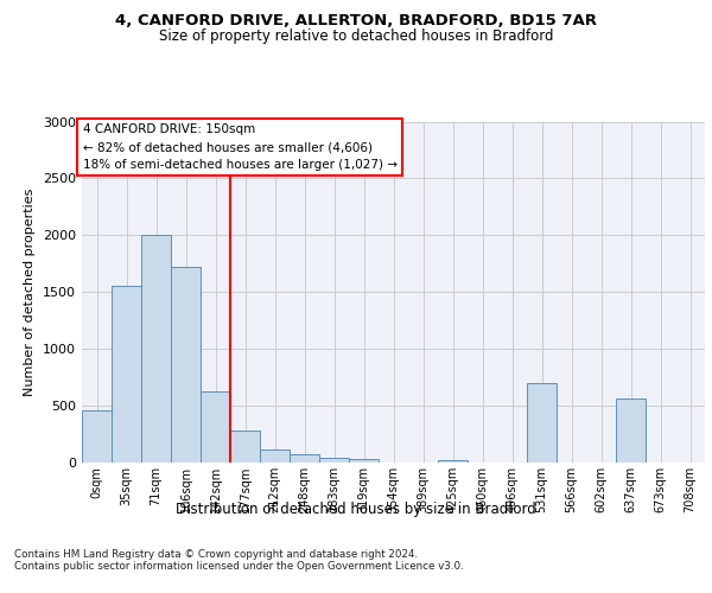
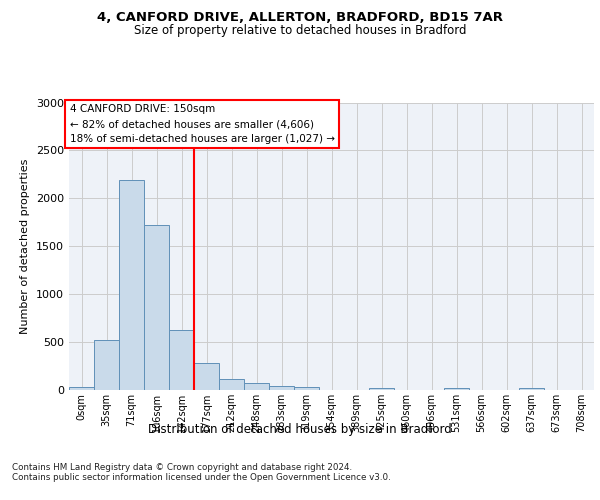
0sqm: 460 -> 30
35sqm: 1560 -> 520
71sqm: 2000 -> 2190
531sqm: 700 -> 20
637sqm: 560 -> 20
